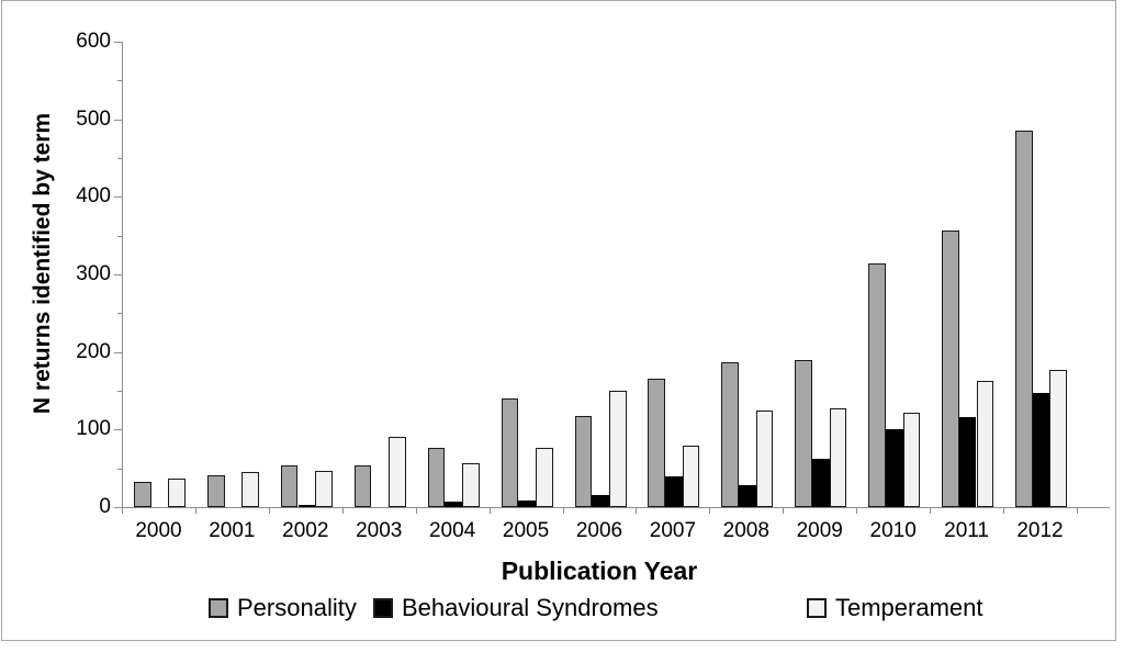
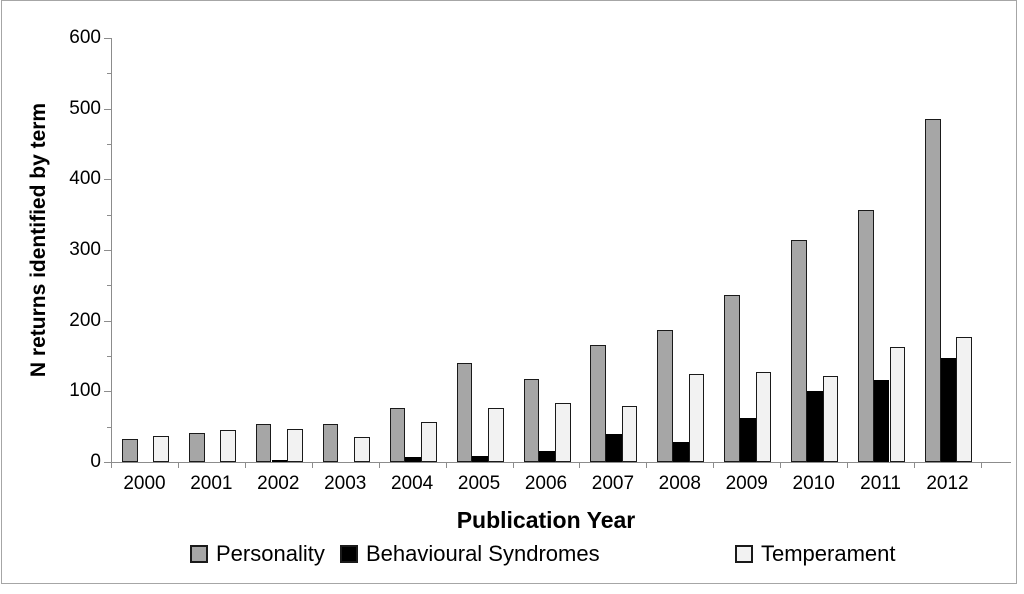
Temperament/2003: 90 -> 40
Temperament/2006: 150 -> 80
Personality/2009: 190 -> 240
